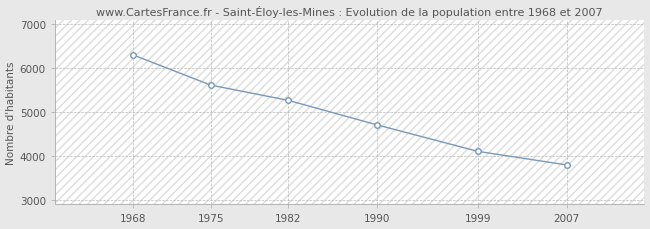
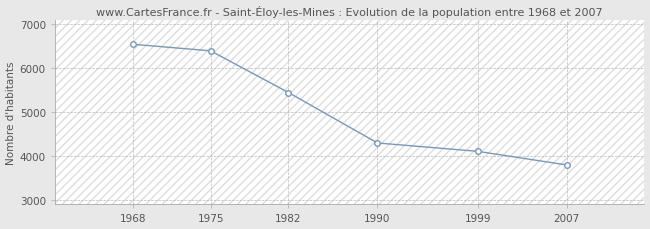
1968: 6310 -> 6550
1975: 5620 -> 6400
1982: 5270 -> 5450
1990: 4710 -> 4300
